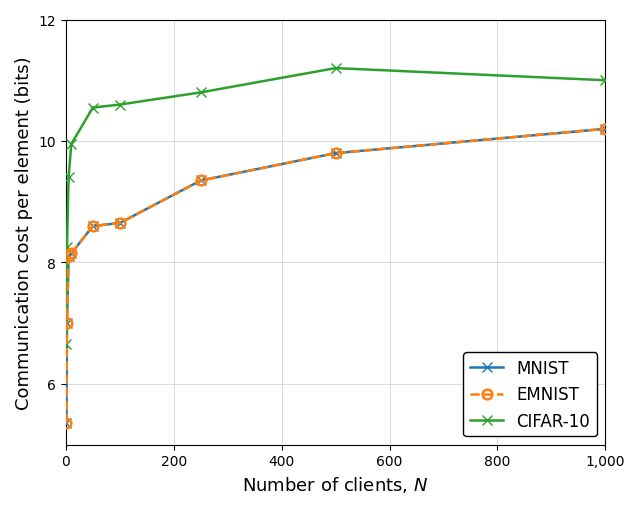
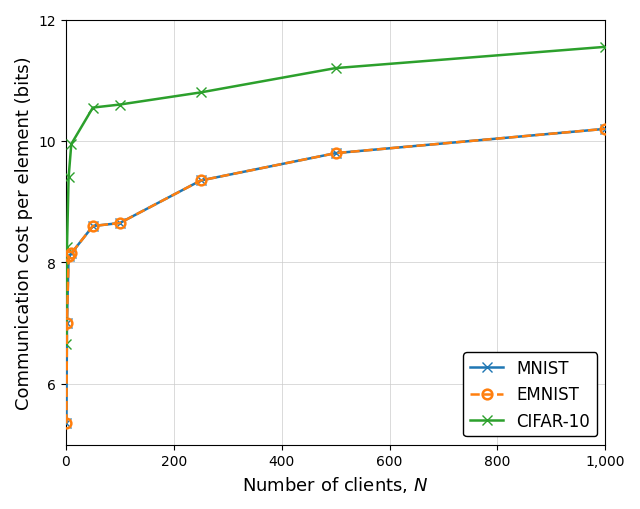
CIFAR-10/1,000: 11.00 -> 11.55
